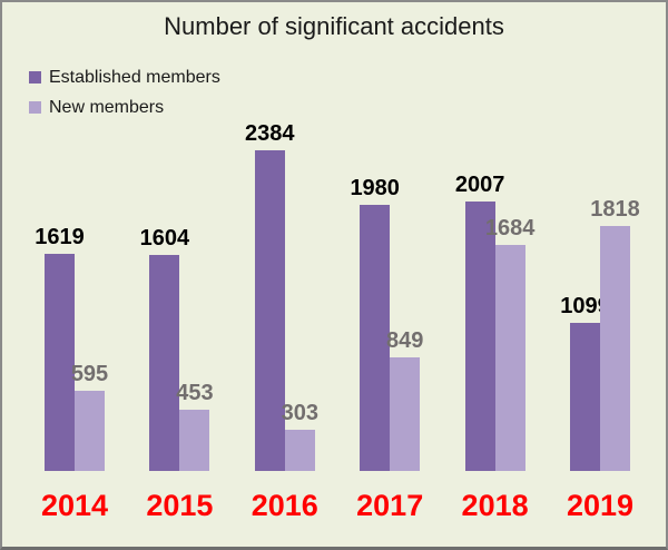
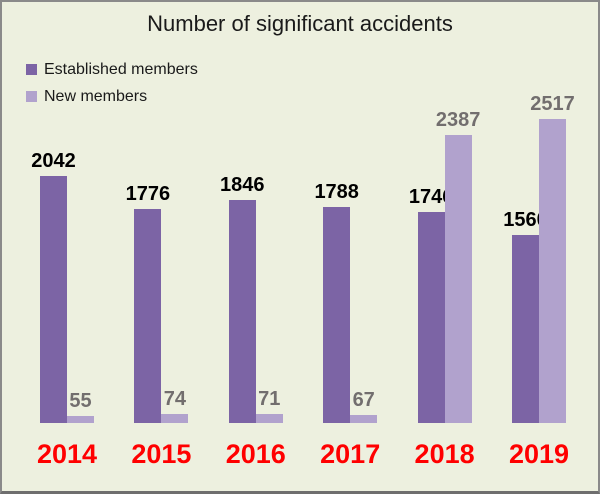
Established members/2014: 1619 -> 2042
New members/2014: 595 -> 55
Established members/2015: 1604 -> 1776
New members/2015: 453 -> 74
Established members/2016: 2384 -> 1846
New members/2016: 303 -> 71
Established members/2017: 1980 -> 1788
New members/2017: 849 -> 67
Established members/2018: 2007 -> 1746
New members/2018: 1684 -> 2387
Established members/2019: 1099 -> 1560
New members/2019: 1818 -> 2517
